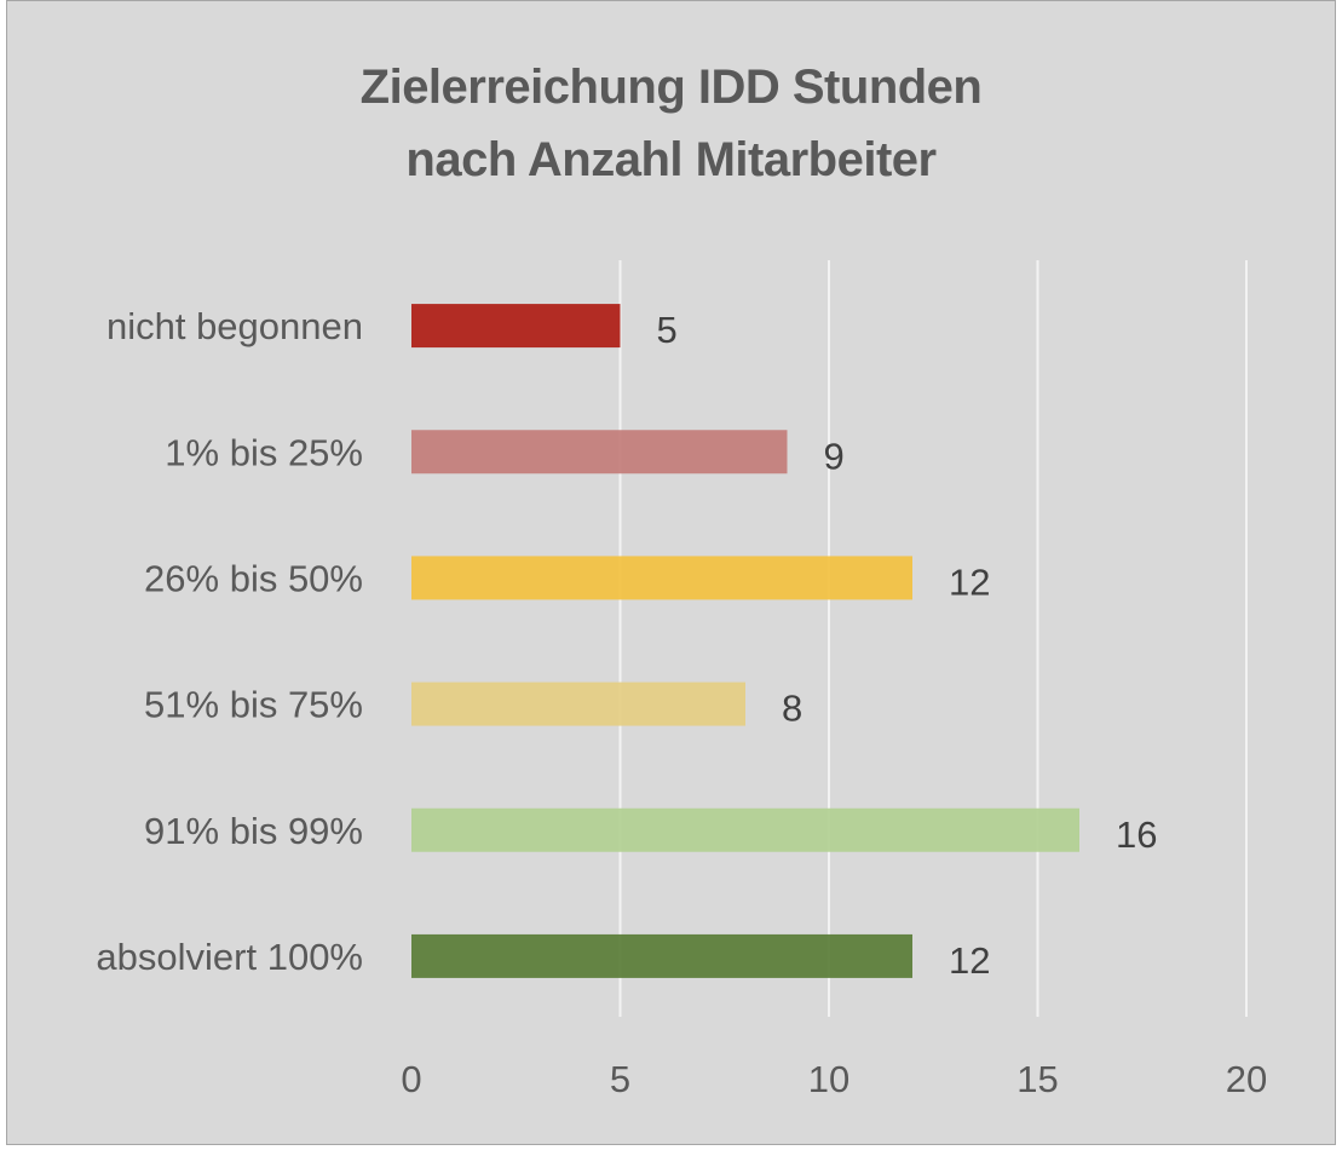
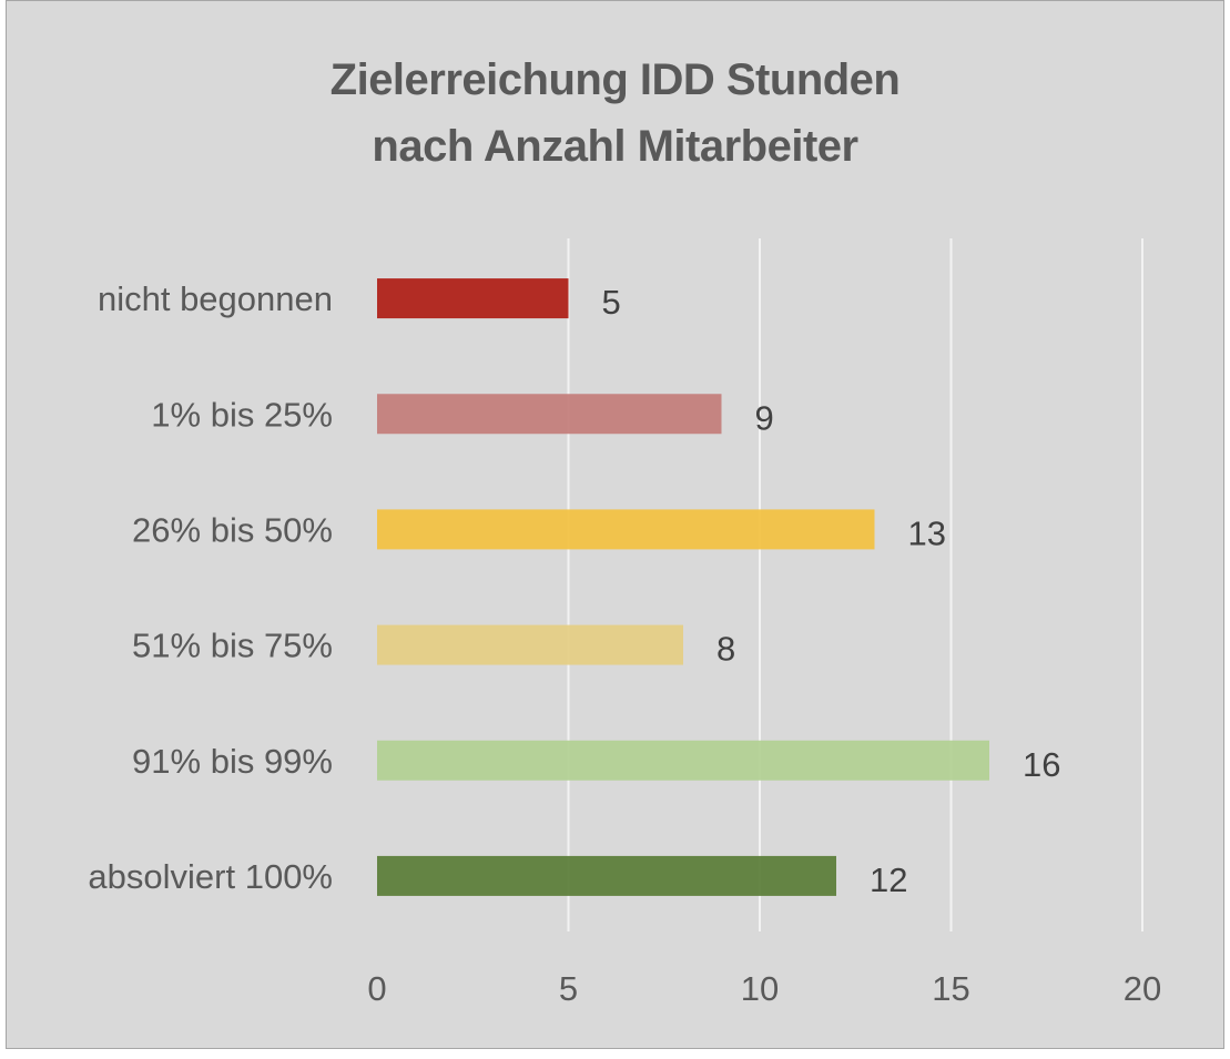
26% bis 50%: 12 -> 13
